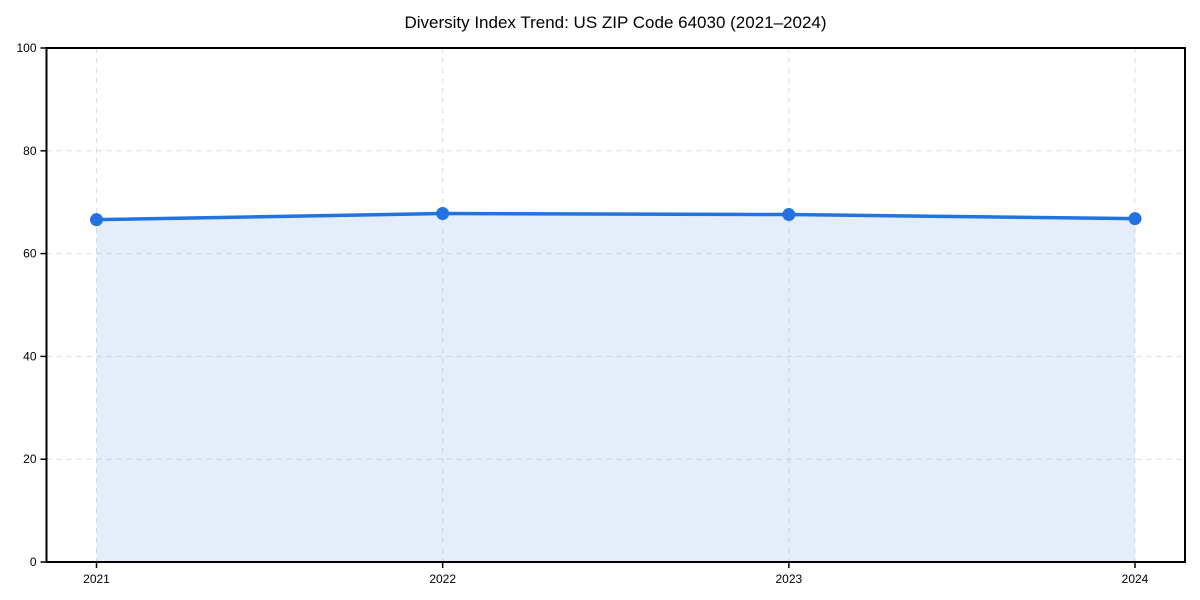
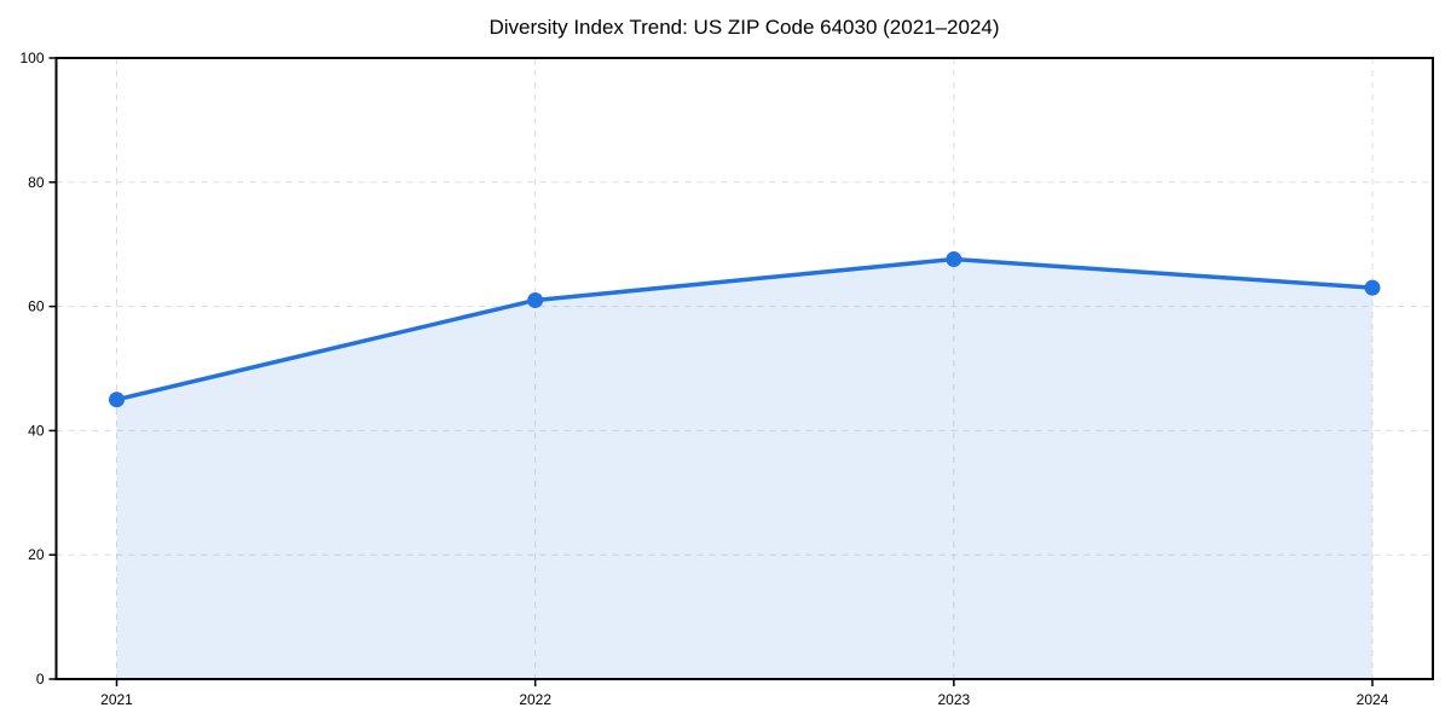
2021: 67 -> 45
2022: 68 -> 61
2024: 67 -> 63
